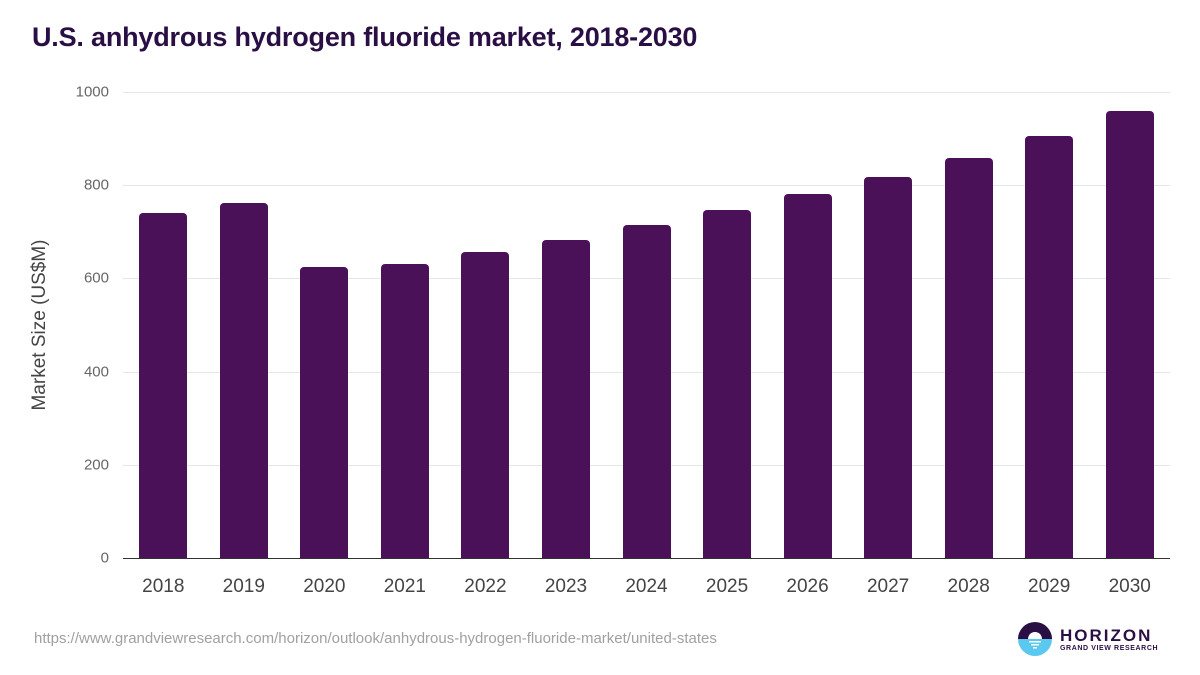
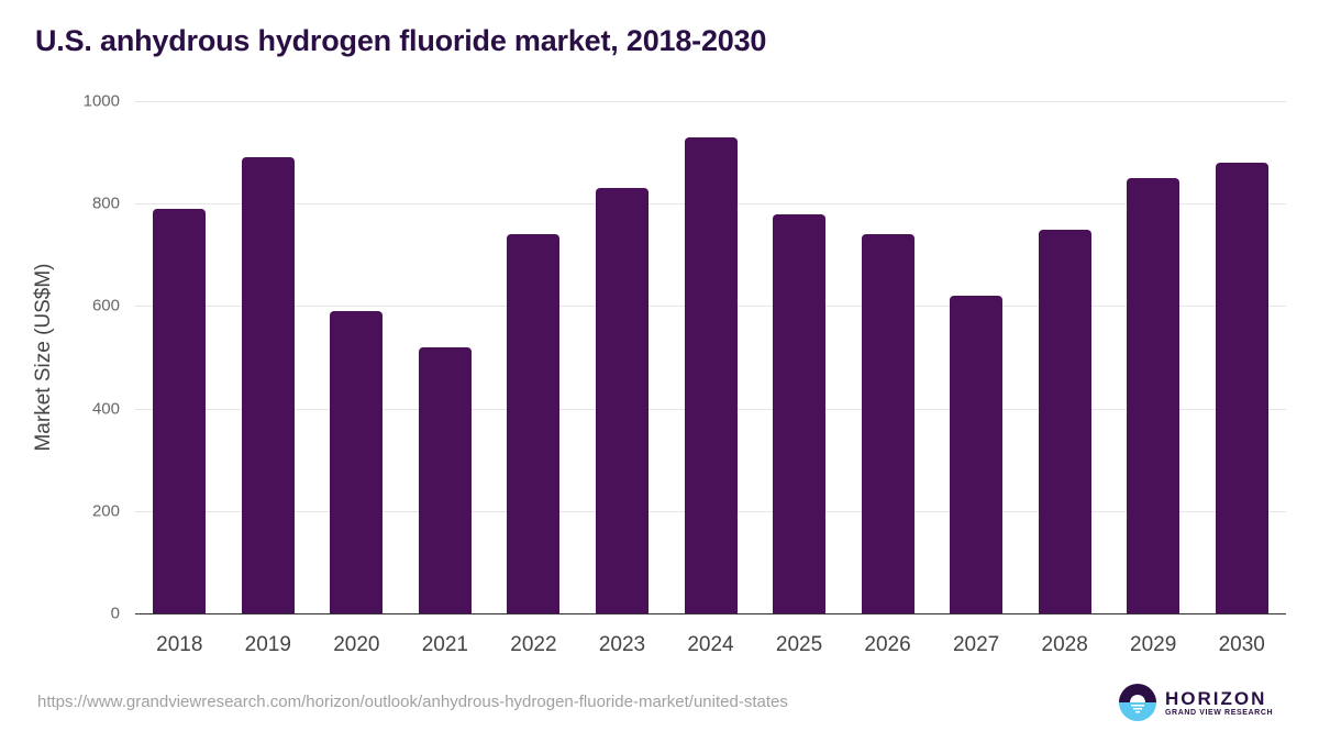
2018: 740 -> 790
2019: 760 -> 890
2020: 620 -> 590
2021: 630 -> 520
2022: 660 -> 740
2023: 680 -> 830
2024: 720 -> 930
2025: 750 -> 780
2026: 780 -> 740
2027: 820 -> 620
2028: 860 -> 750
2029: 910 -> 850
2030: 960 -> 880
